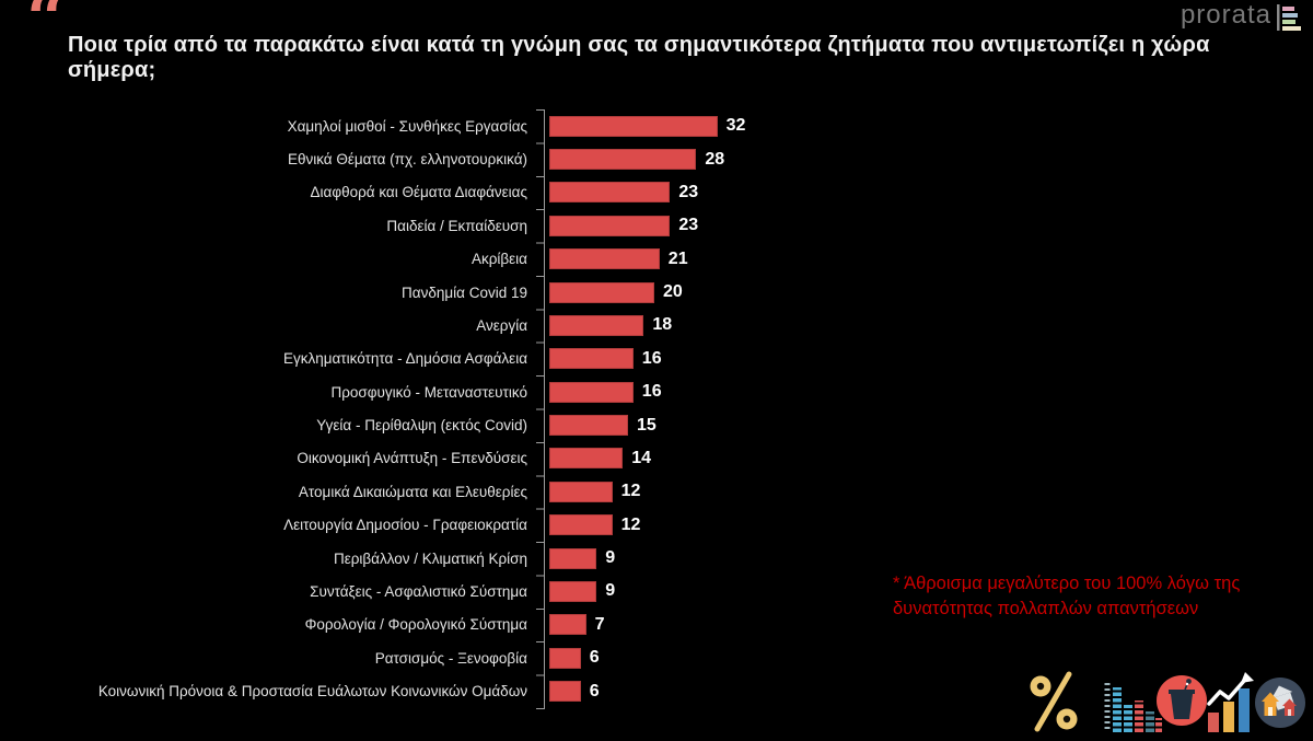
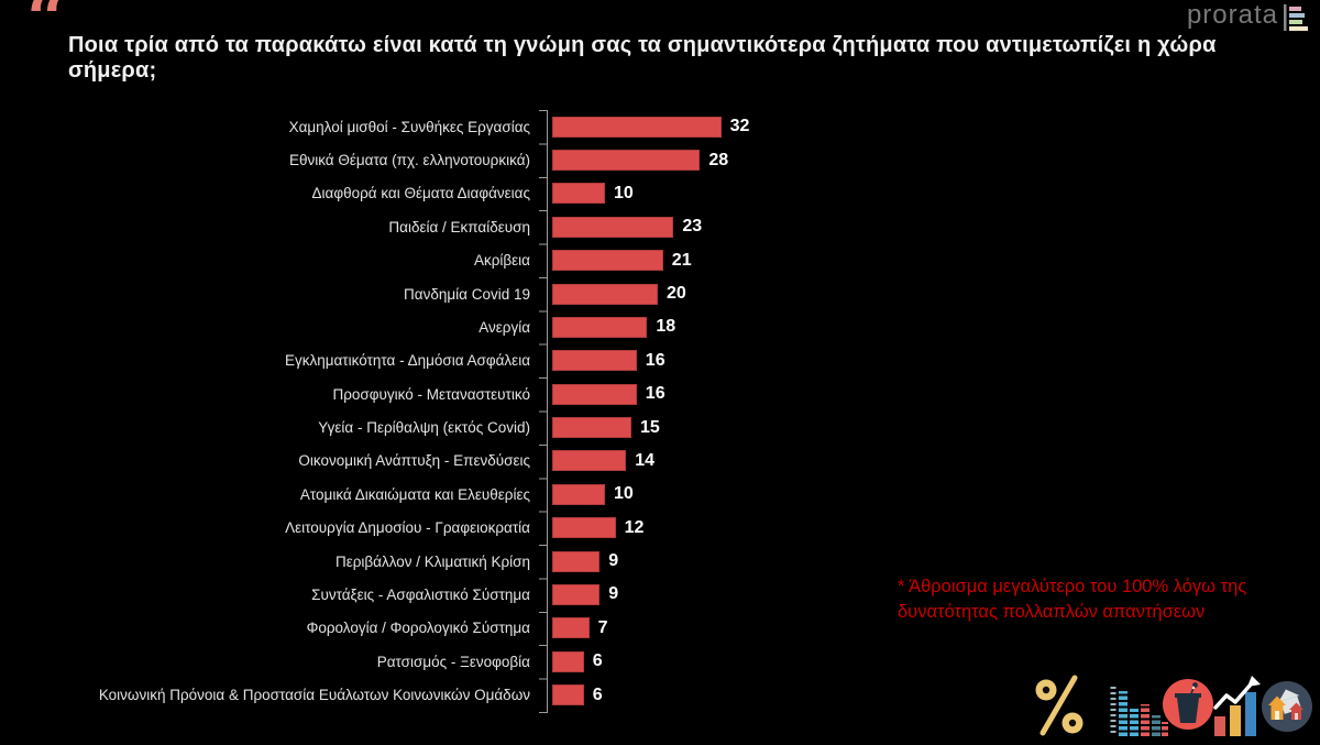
Διαφθορά και Θέματα Διαφάνειας: 23 -> 10
Ατομικά Δικαιώματα και Ελευθερίες: 12 -> 10
